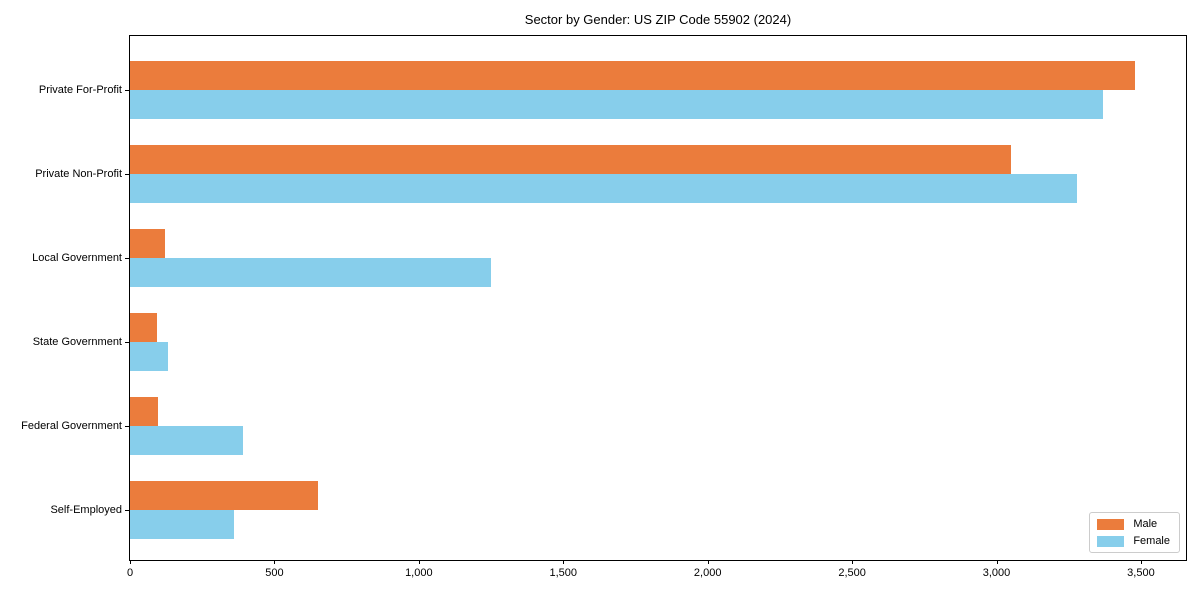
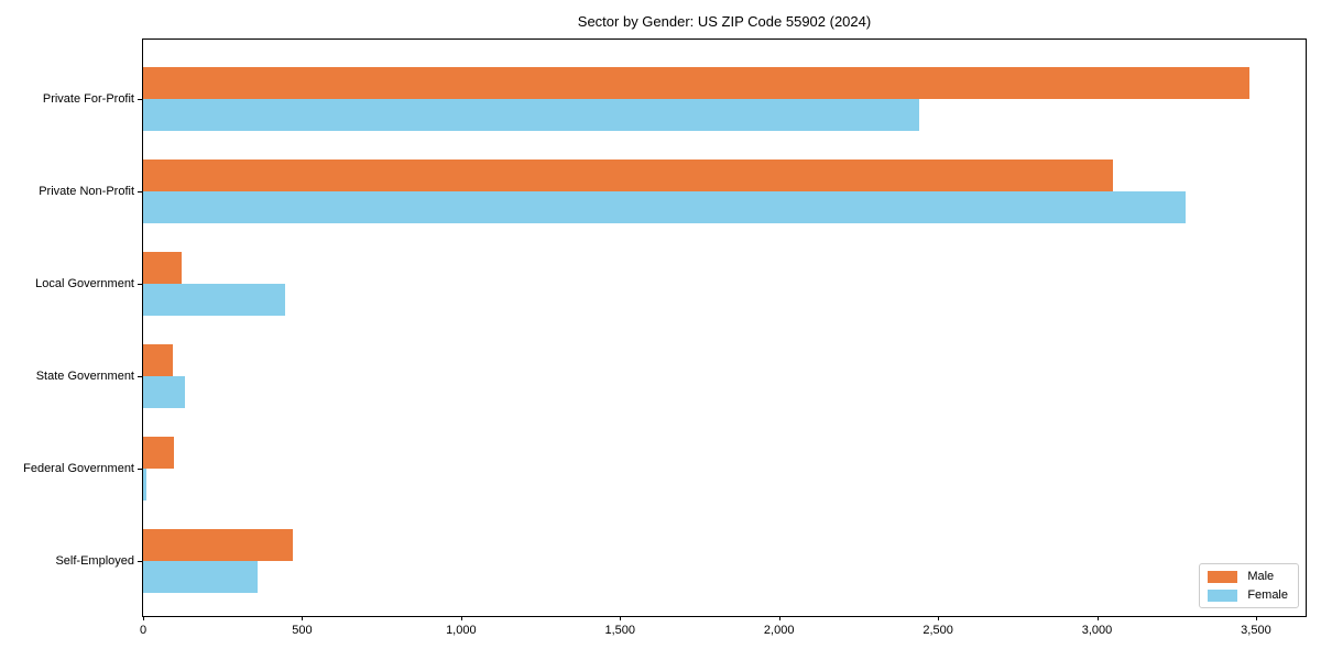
Female/Private For-Profit: 3370 -> 2440
Female/Local Government: 1250 -> 440
Female/Federal Government: 390 -> 10
Male/Self-Employed: 650 -> 470
